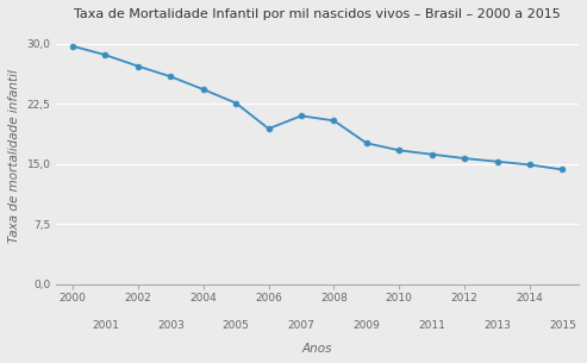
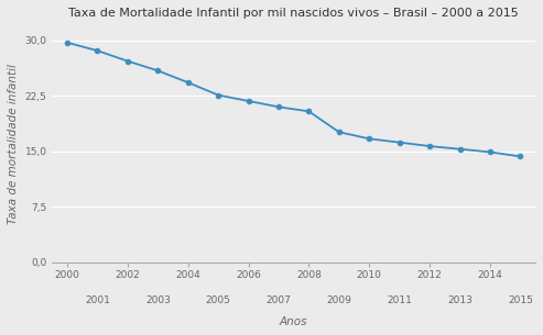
2006: 19,4 -> 21,8
